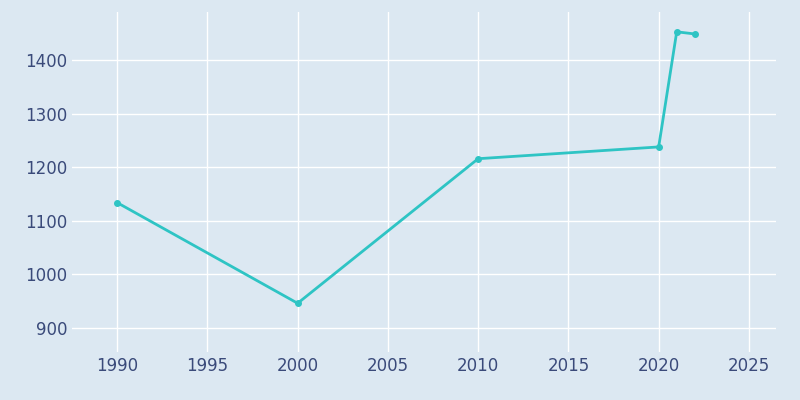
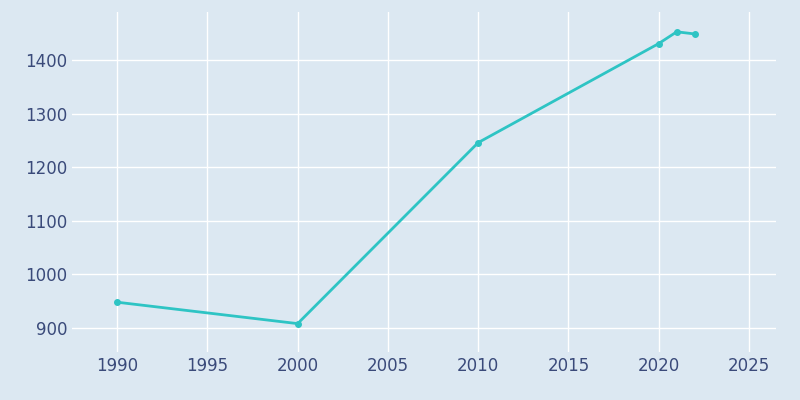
1990: 1134 -> 948
2000: 946 -> 908
2010: 1216 -> 1246
2020: 1238 -> 1431
